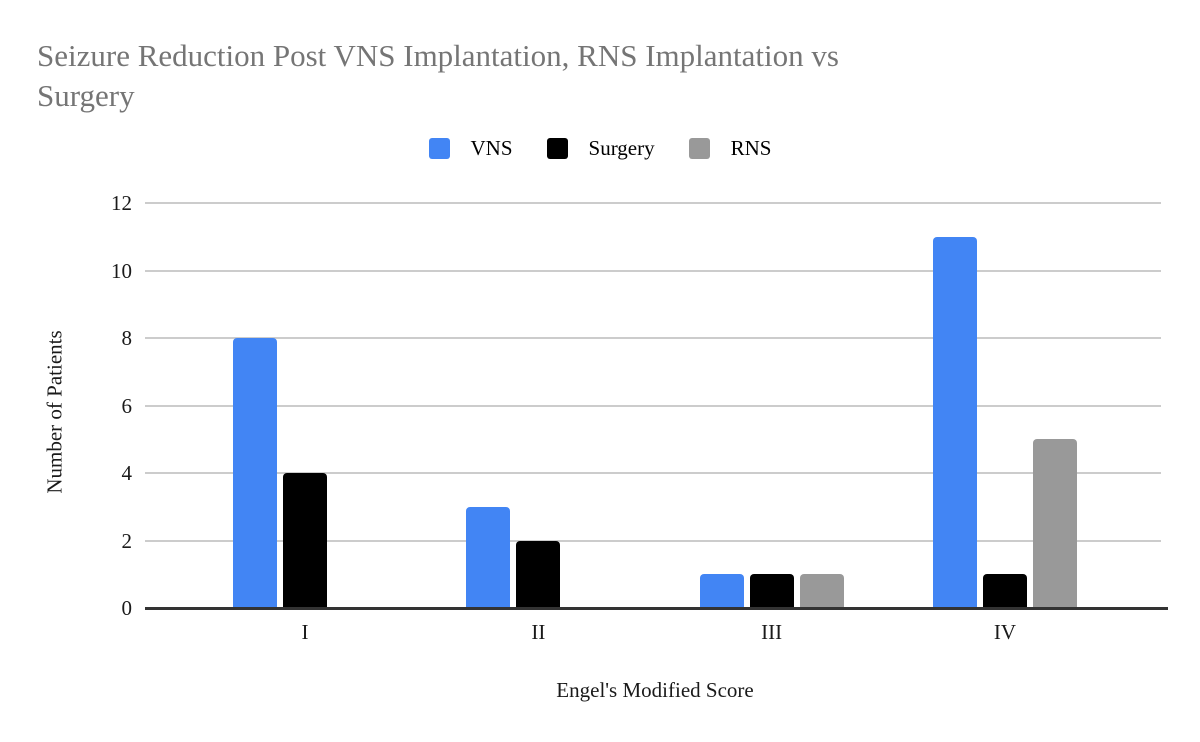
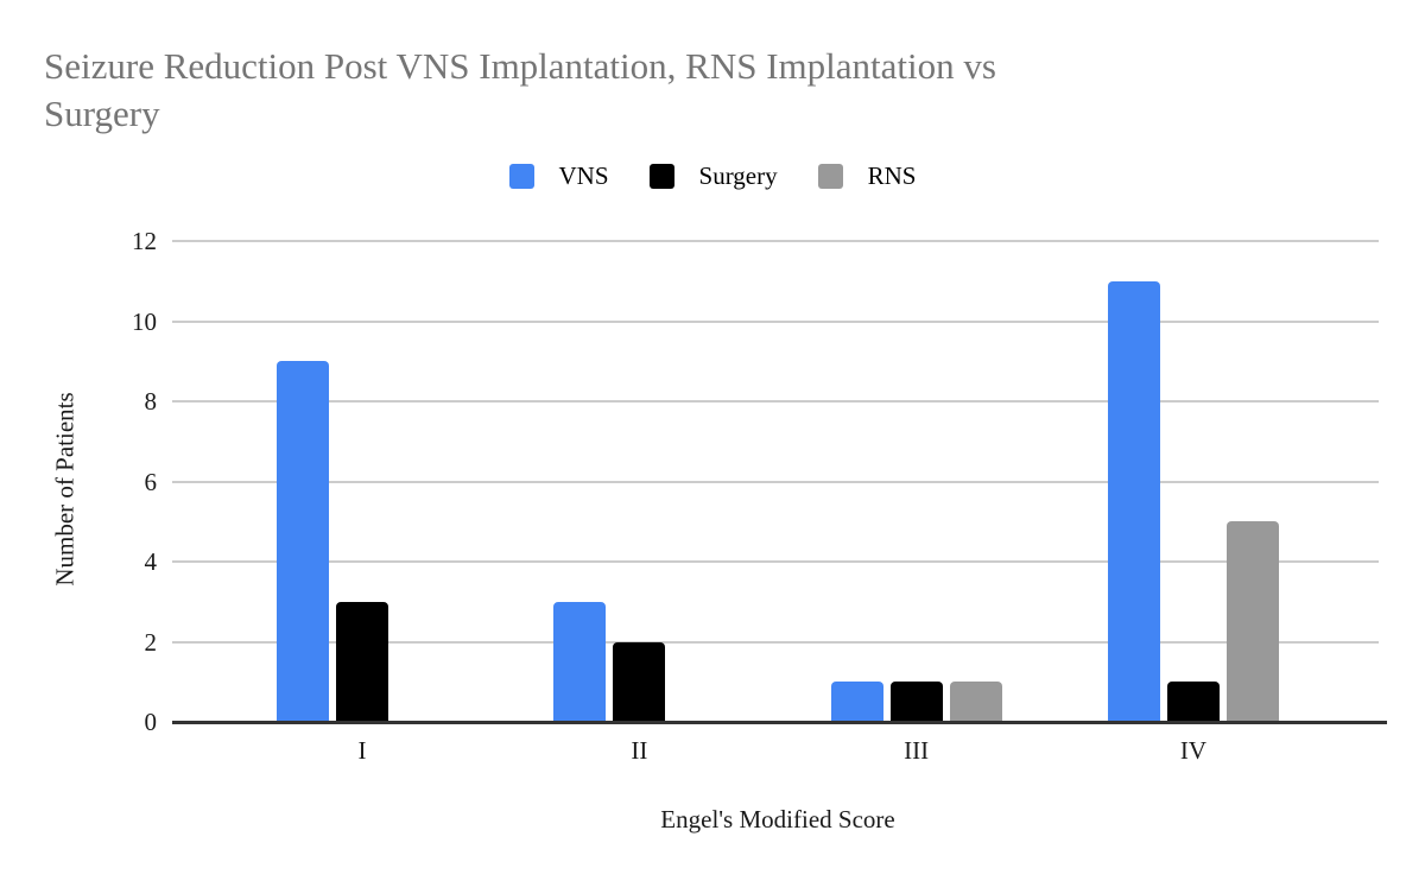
VNS/I: 8 -> 9
Surgery/I: 4 -> 3
